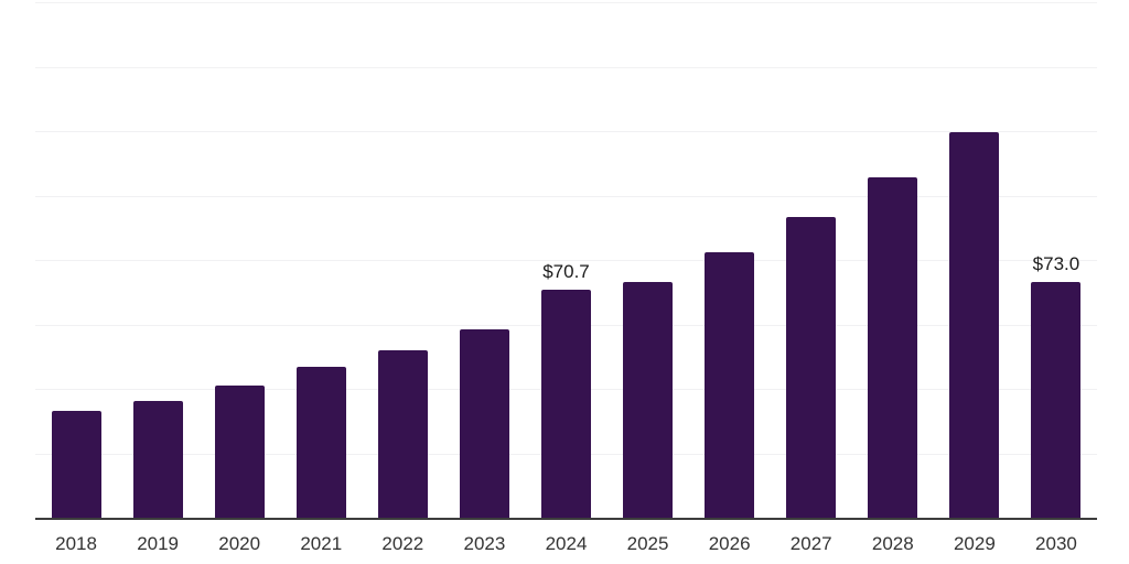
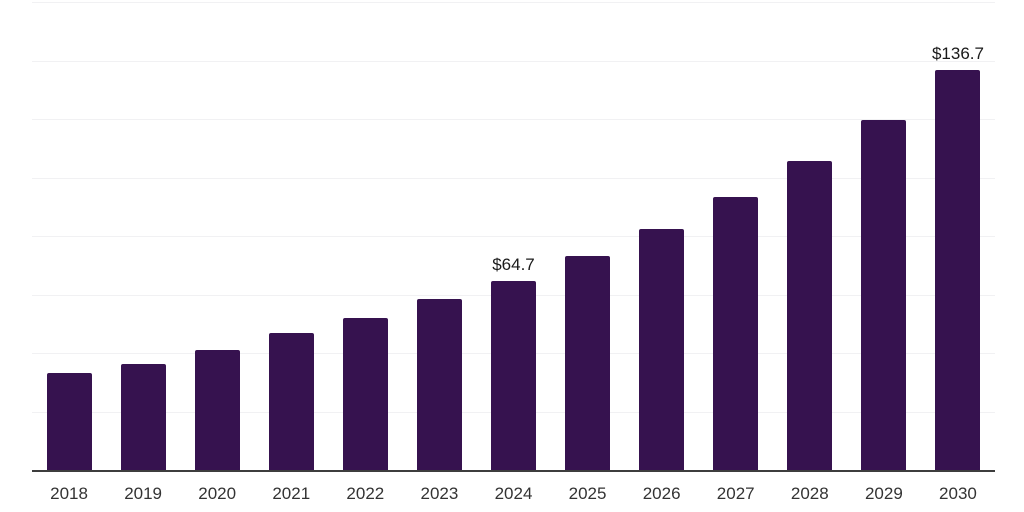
2024: $70.7 -> $64.7
2030: $73.0 -> $136.7
